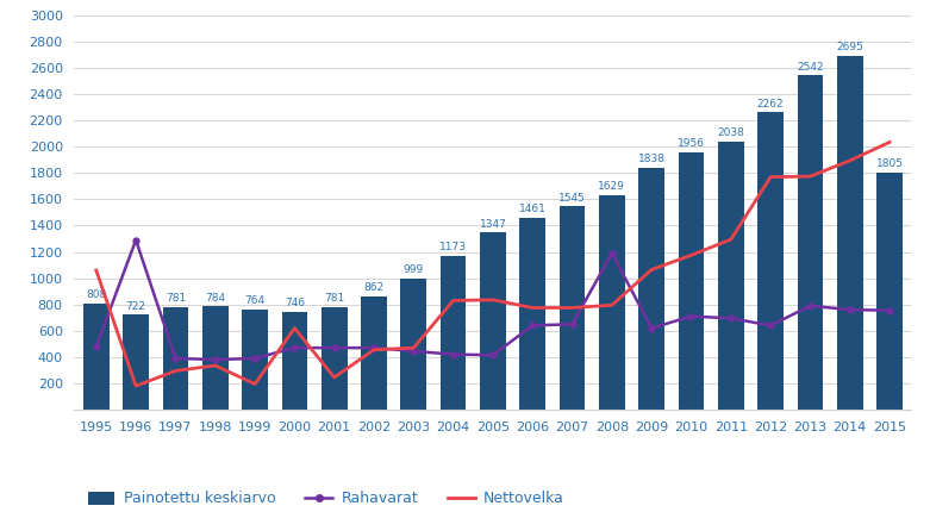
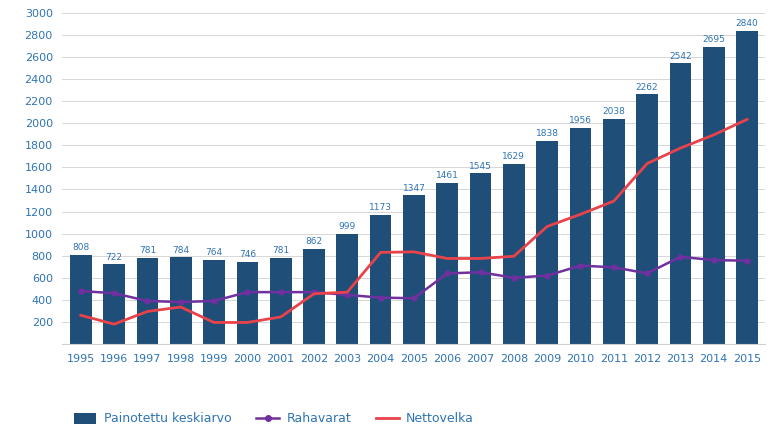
Nettovelka/1995: 1060 -> 260
Rahavarat/1996: 1290 -> 460
Nettovelka/2000: 620 -> 200
Rahavarat/2008: 1190 -> 600
Nettovelka/2012: 1770 -> 1640
Painotettu keskiarvo/2015: 1805 -> 2840
